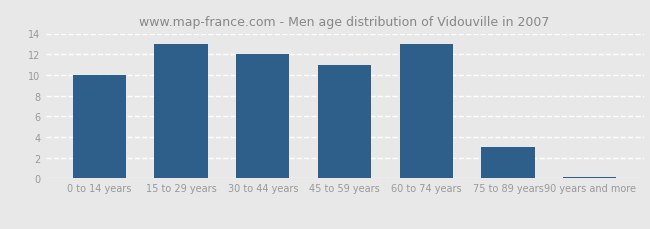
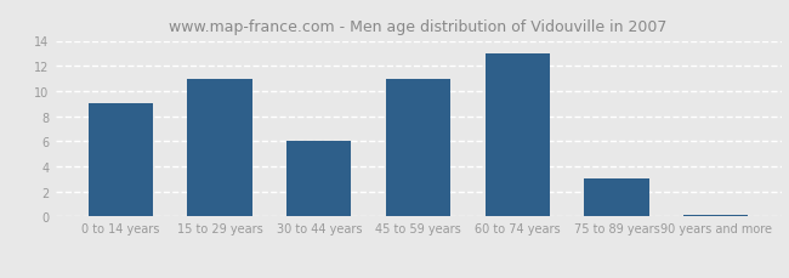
0 to 14 years: 10.0 -> 9.0
15 to 29 years: 13.0 -> 11.0
30 to 44 years: 12.0 -> 6.0
